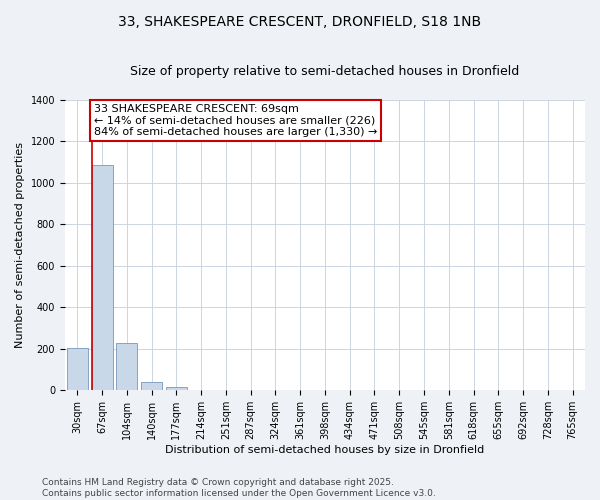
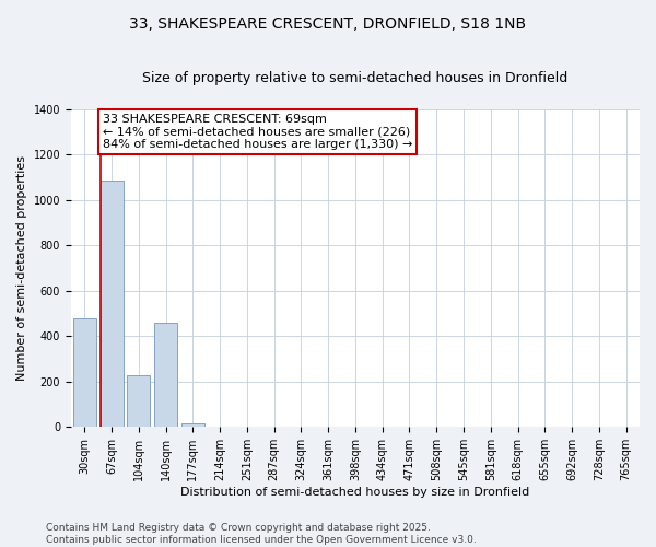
30sqm: 205 -> 480
140sqm: 40 -> 460
